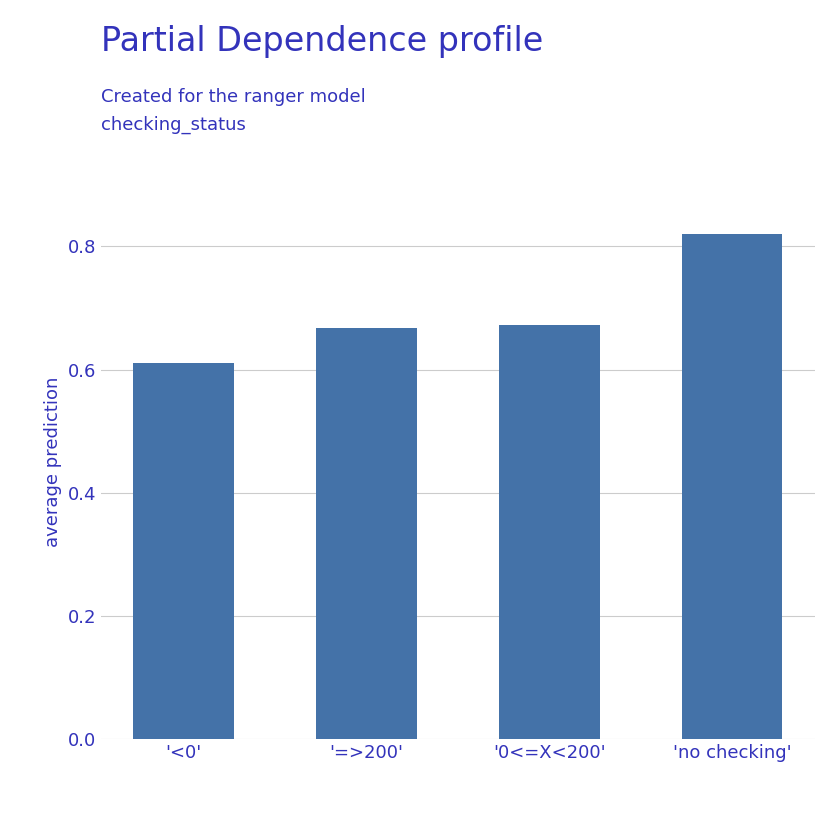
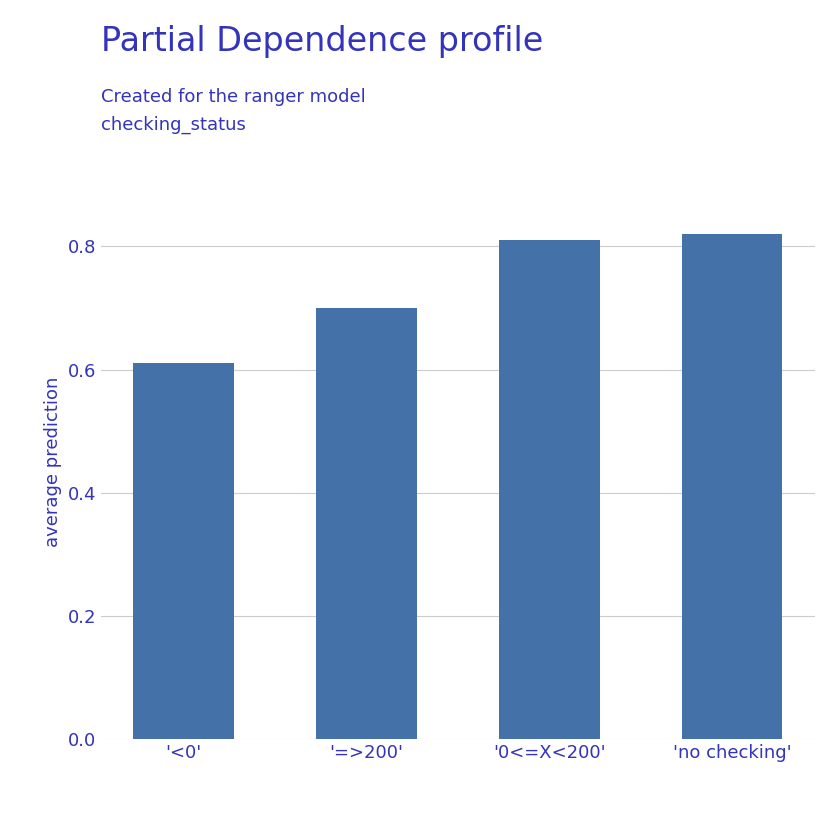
'=>200': 0.668 -> 0.700
'0<=X<200': 0.672 -> 0.810
